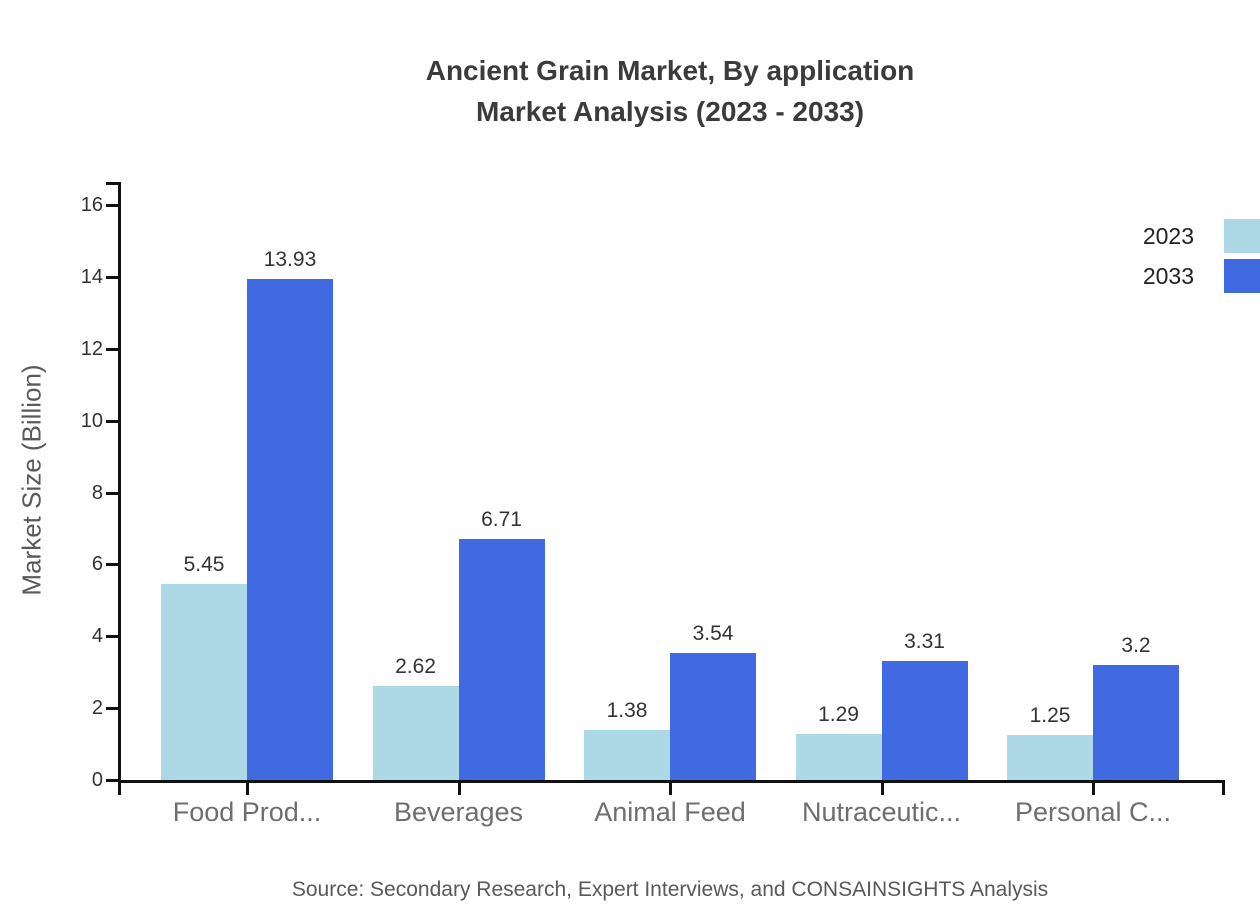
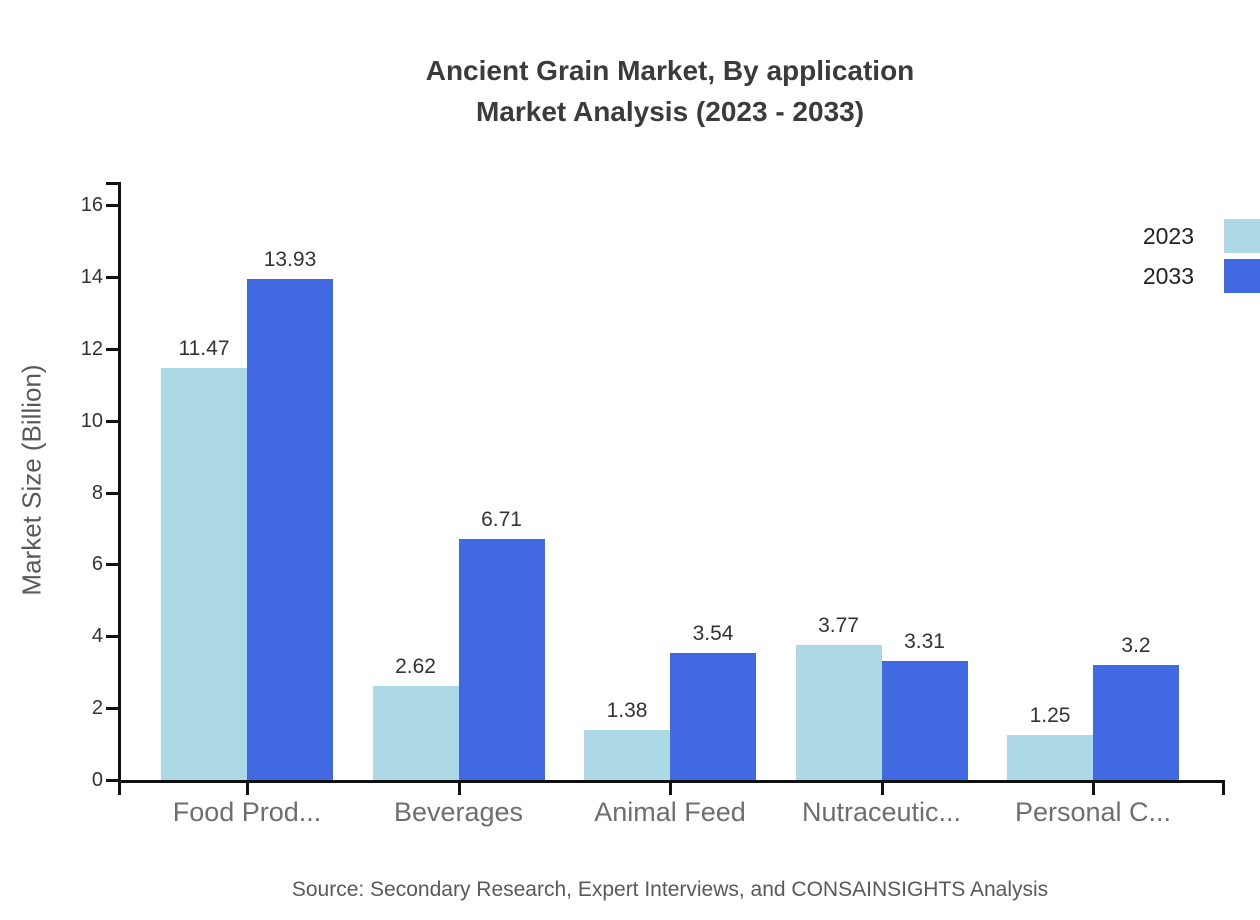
2023/Food Prod...: 5.45 -> 11.47
2023/Nutraceutic...: 1.29 -> 3.77
